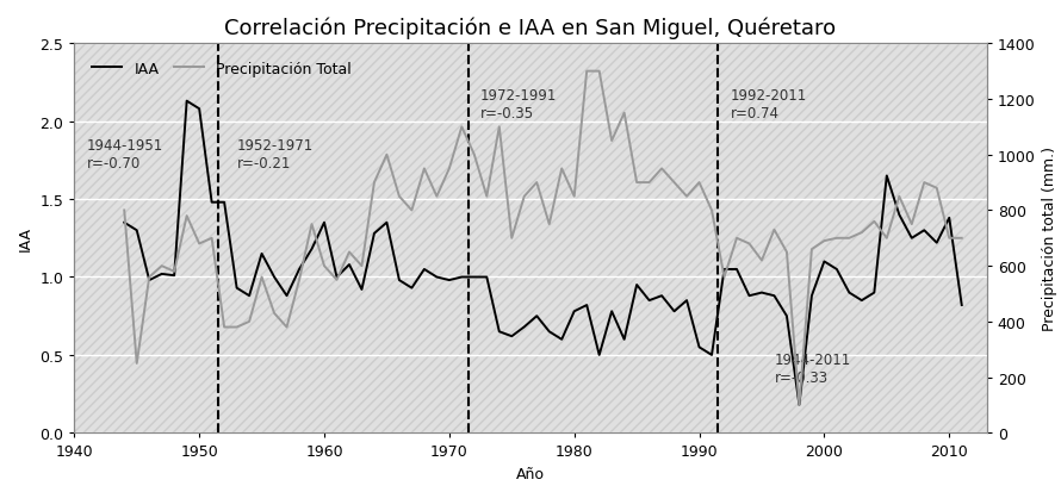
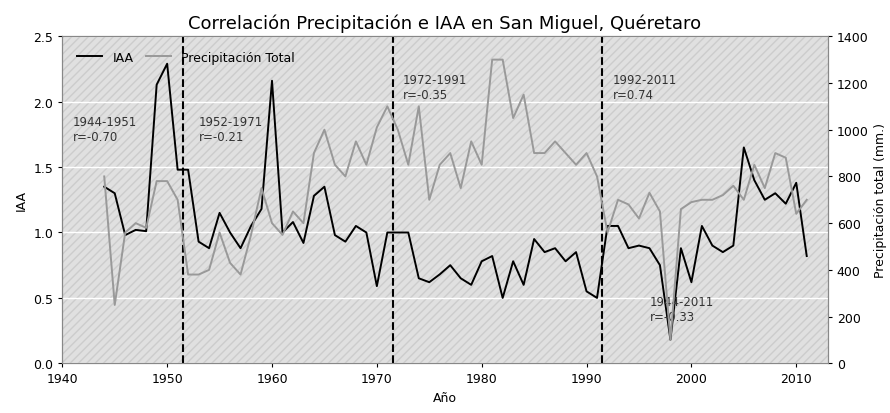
IAA/1950: 2.08 -> 2.29
Precipitación Total/1950: 680 -> 780
IAA/1960: 1.35 -> 2.16
IAA/1970: 0.98 -> 0.59
Precipitación Total/1970: 950 -> 1010
IAA/2000: 1.10 -> 0.62
Precipitación Total/2010: 700 -> 640
